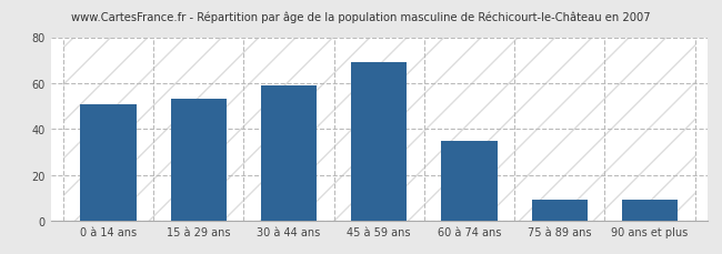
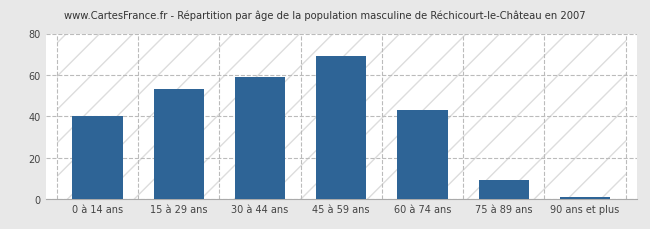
0 à 14 ans: 51 -> 40
60 à 74 ans: 35 -> 43
90 ans et plus: 9 -> 1
